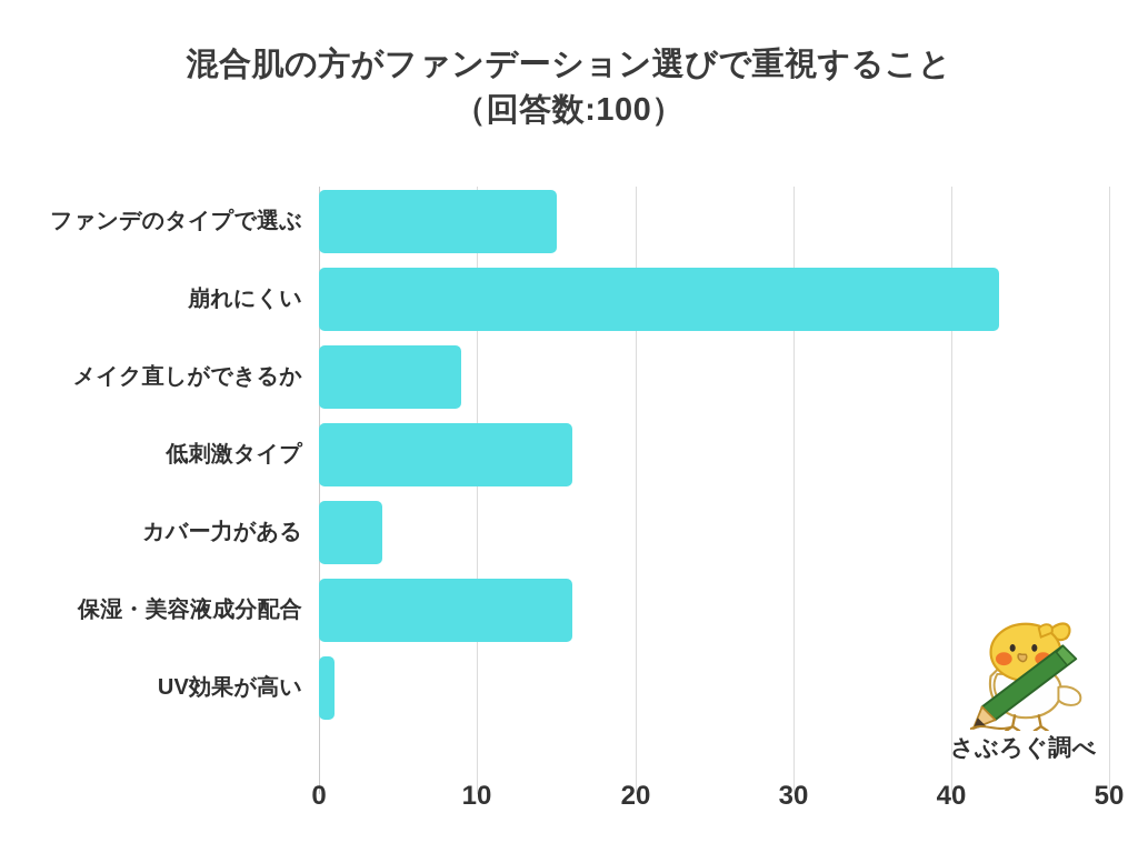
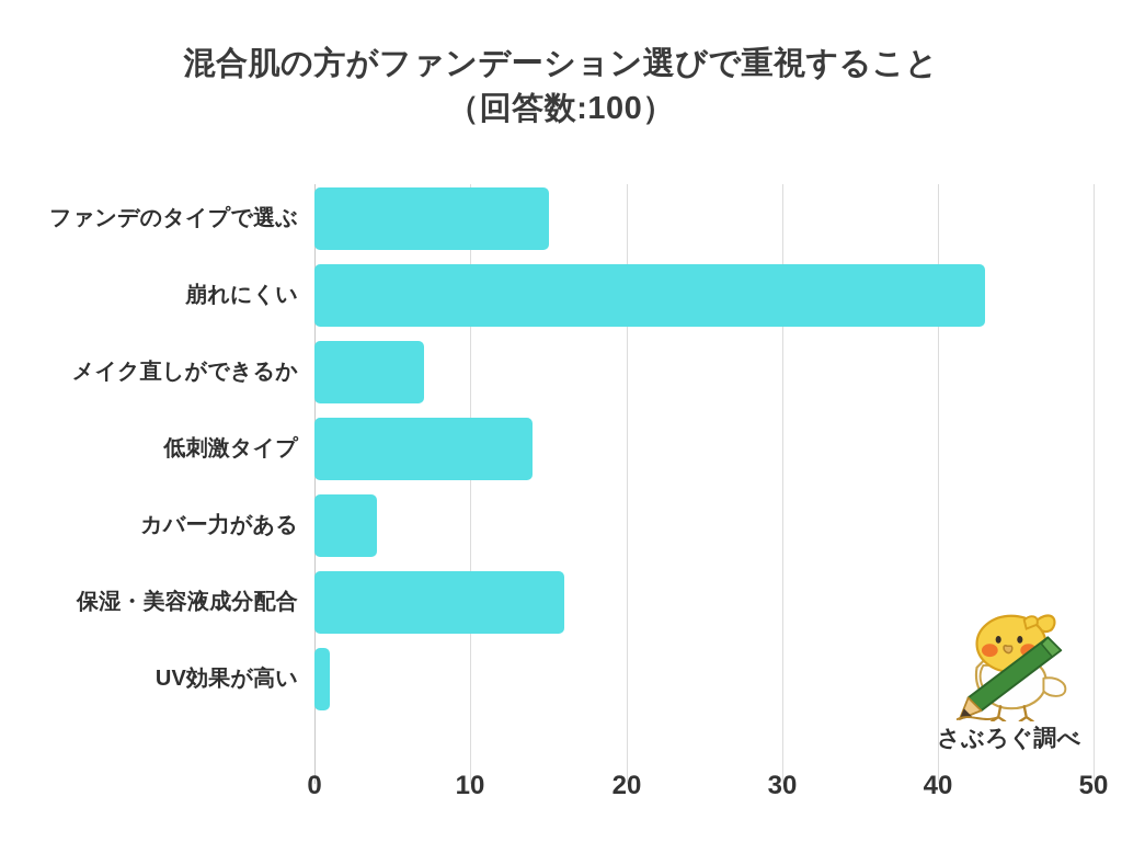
メイク直しができるか: 9 -> 7
低刺激タイプ: 16 -> 14
